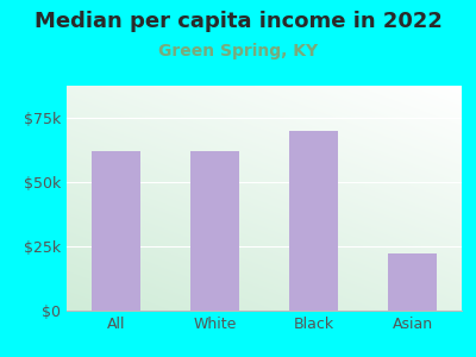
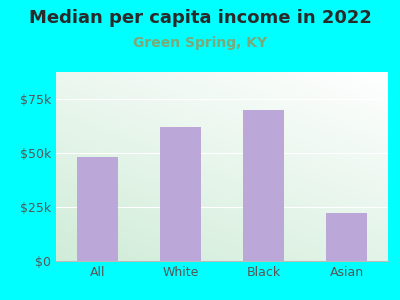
All: $62k -> $48k
